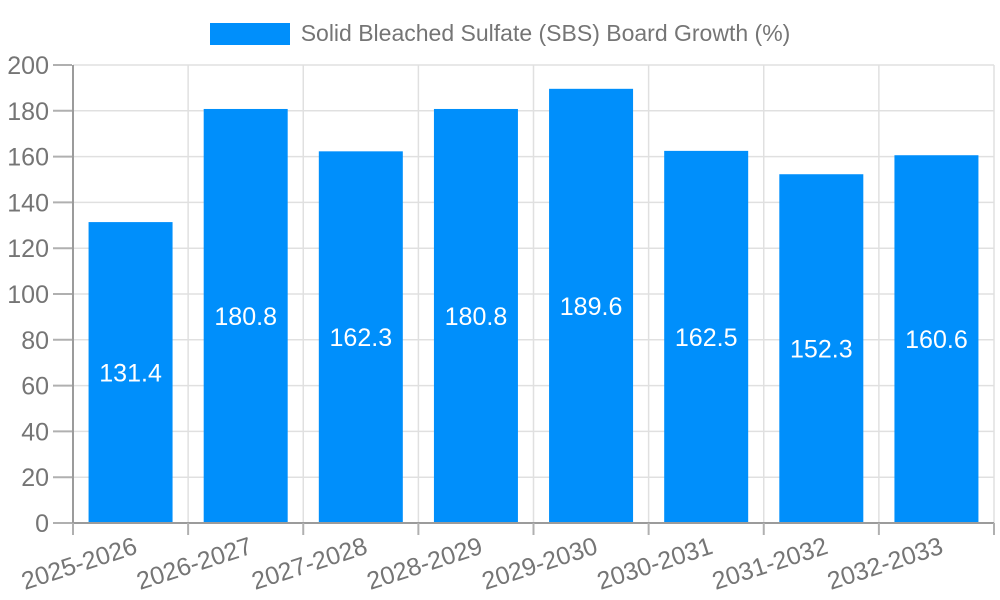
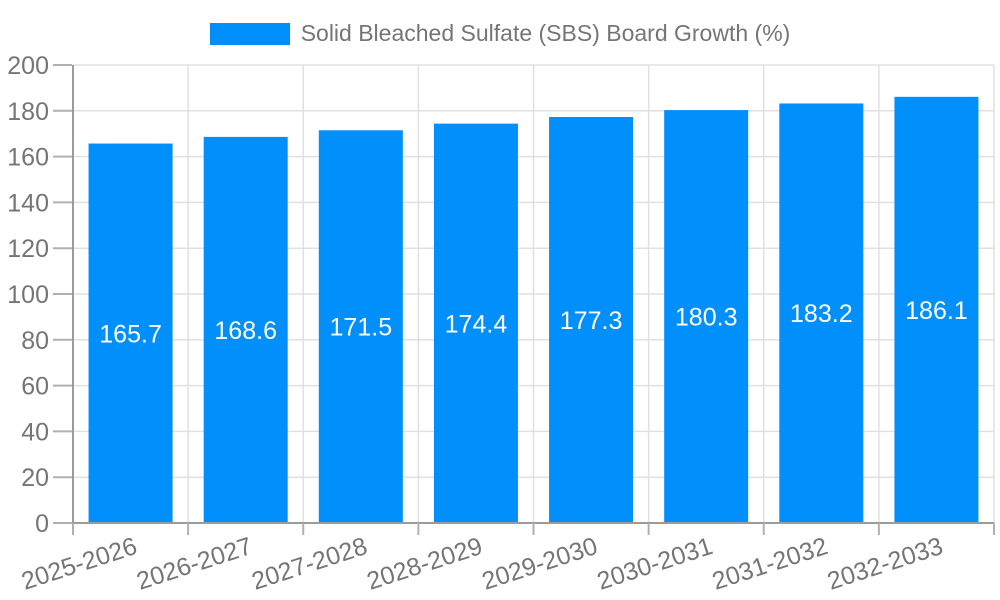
2025-2026: 131.4 -> 165.7
2026-2027: 180.8 -> 168.6
2027-2028: 162.3 -> 171.5
2028-2029: 180.8 -> 174.4
2029-2030: 189.6 -> 177.3
2030-2031: 162.5 -> 180.3
2031-2032: 152.3 -> 183.2
2032-2033: 160.6 -> 186.1
